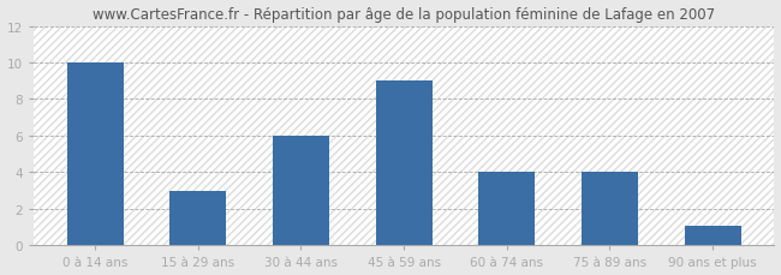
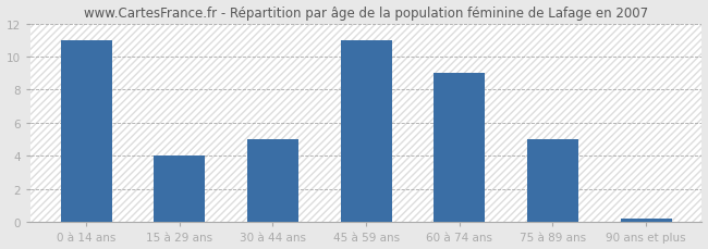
0 à 14 ans: 10.0 -> 11.0
15 à 29 ans: 3.0 -> 4.0
30 à 44 ans: 6.0 -> 5.0
45 à 59 ans: 9.0 -> 11.0
60 à 74 ans: 4.0 -> 9.0
75 à 89 ans: 4.0 -> 5.0
90 ans et plus: 1.1 -> 0.2
